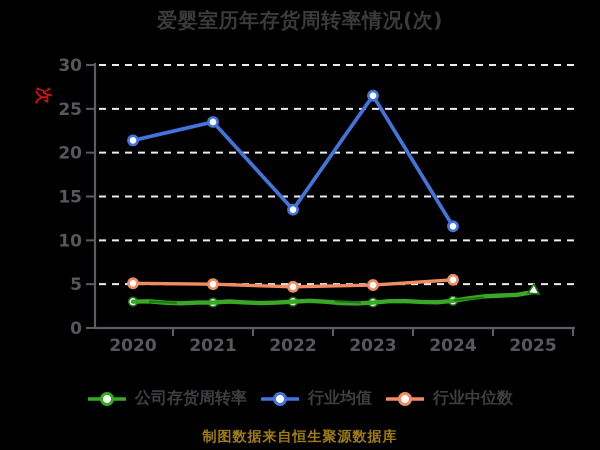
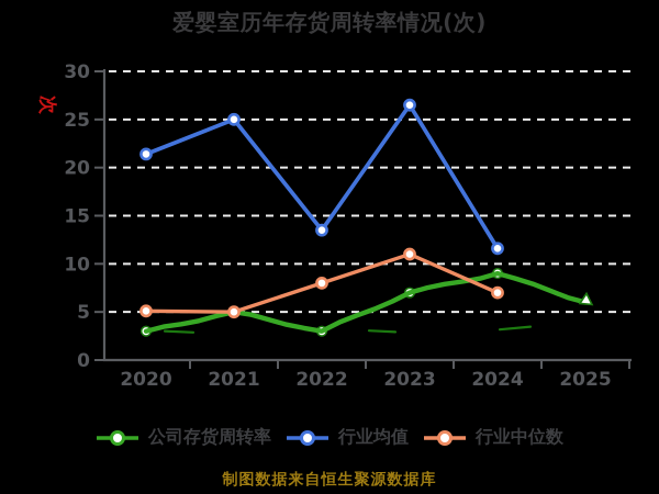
公司存货周转率/2021: 3 -> 5
行业均值/2021: 24 -> 25
行业中位数/2022: 5 -> 8
公司存货周转率/2023: 3 -> 7
行业中位数/2023: 5 -> 11
公司存货周转率/2024: 3 -> 9
行业中位数/2024: 6 -> 7
公司存货周转率/2025: 4 -> 6
